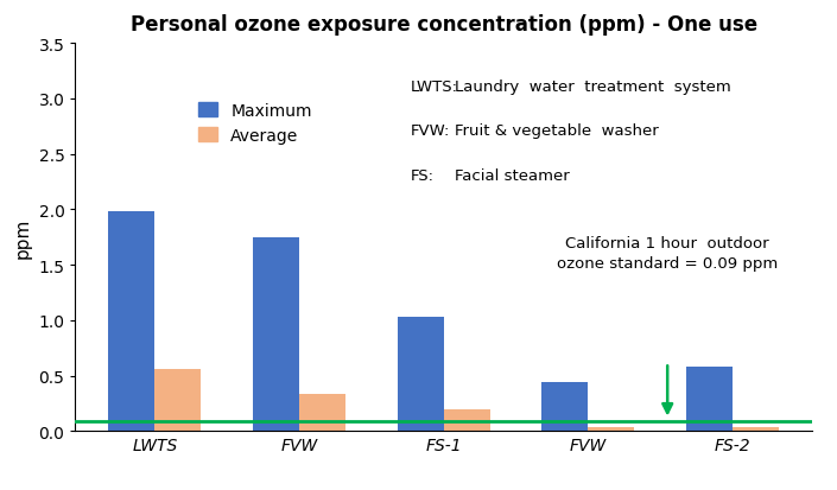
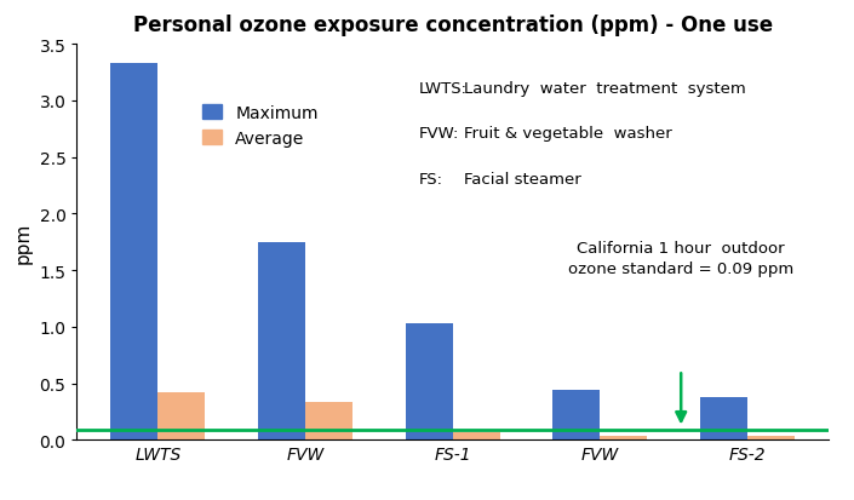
Maximum/LWTS: 1.98 -> 3.33
Average/LWTS: 0.56 -> 0.42
Average/FS-1: 0.20 -> 0.07
Maximum/FS-2: 0.58 -> 0.38
